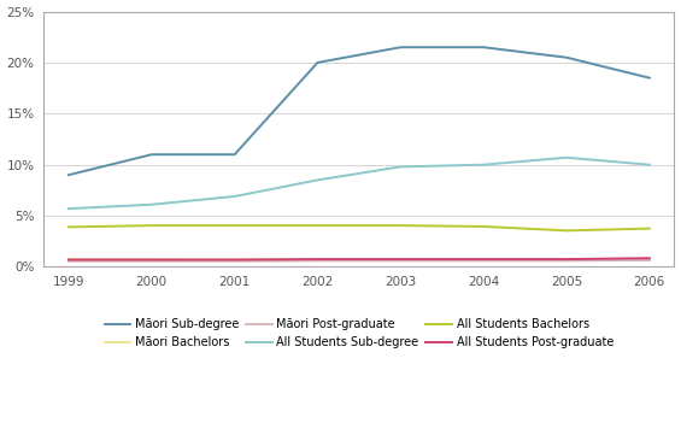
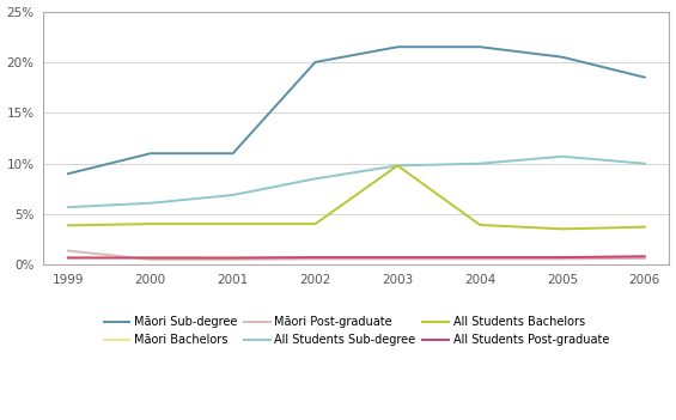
Māori Post-graduate/1999: 0.6% -> 1.4%
All Students Bachelors/2003: 4.0% -> 9.8%
